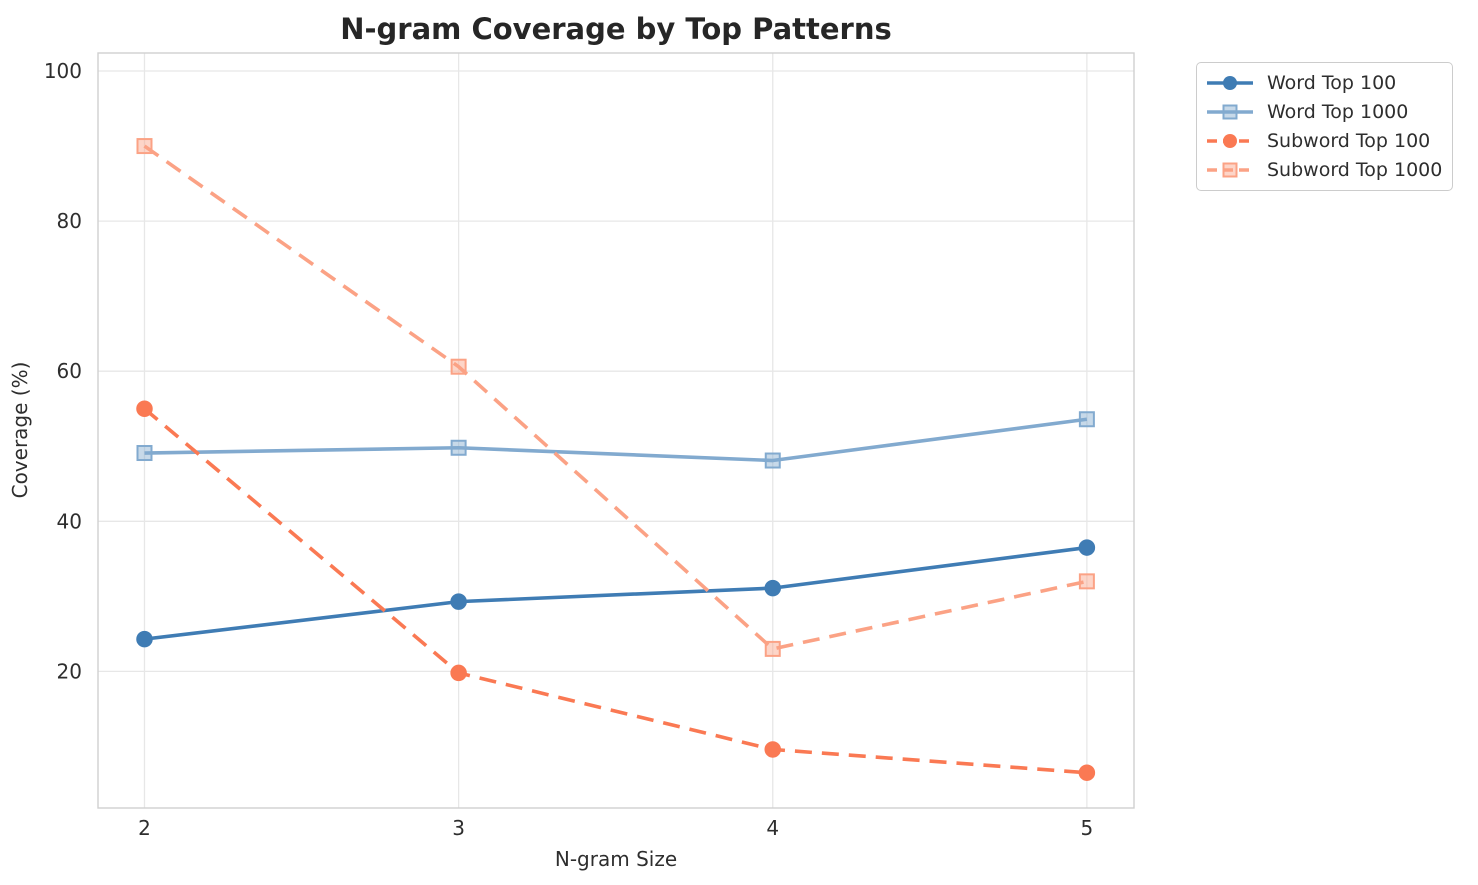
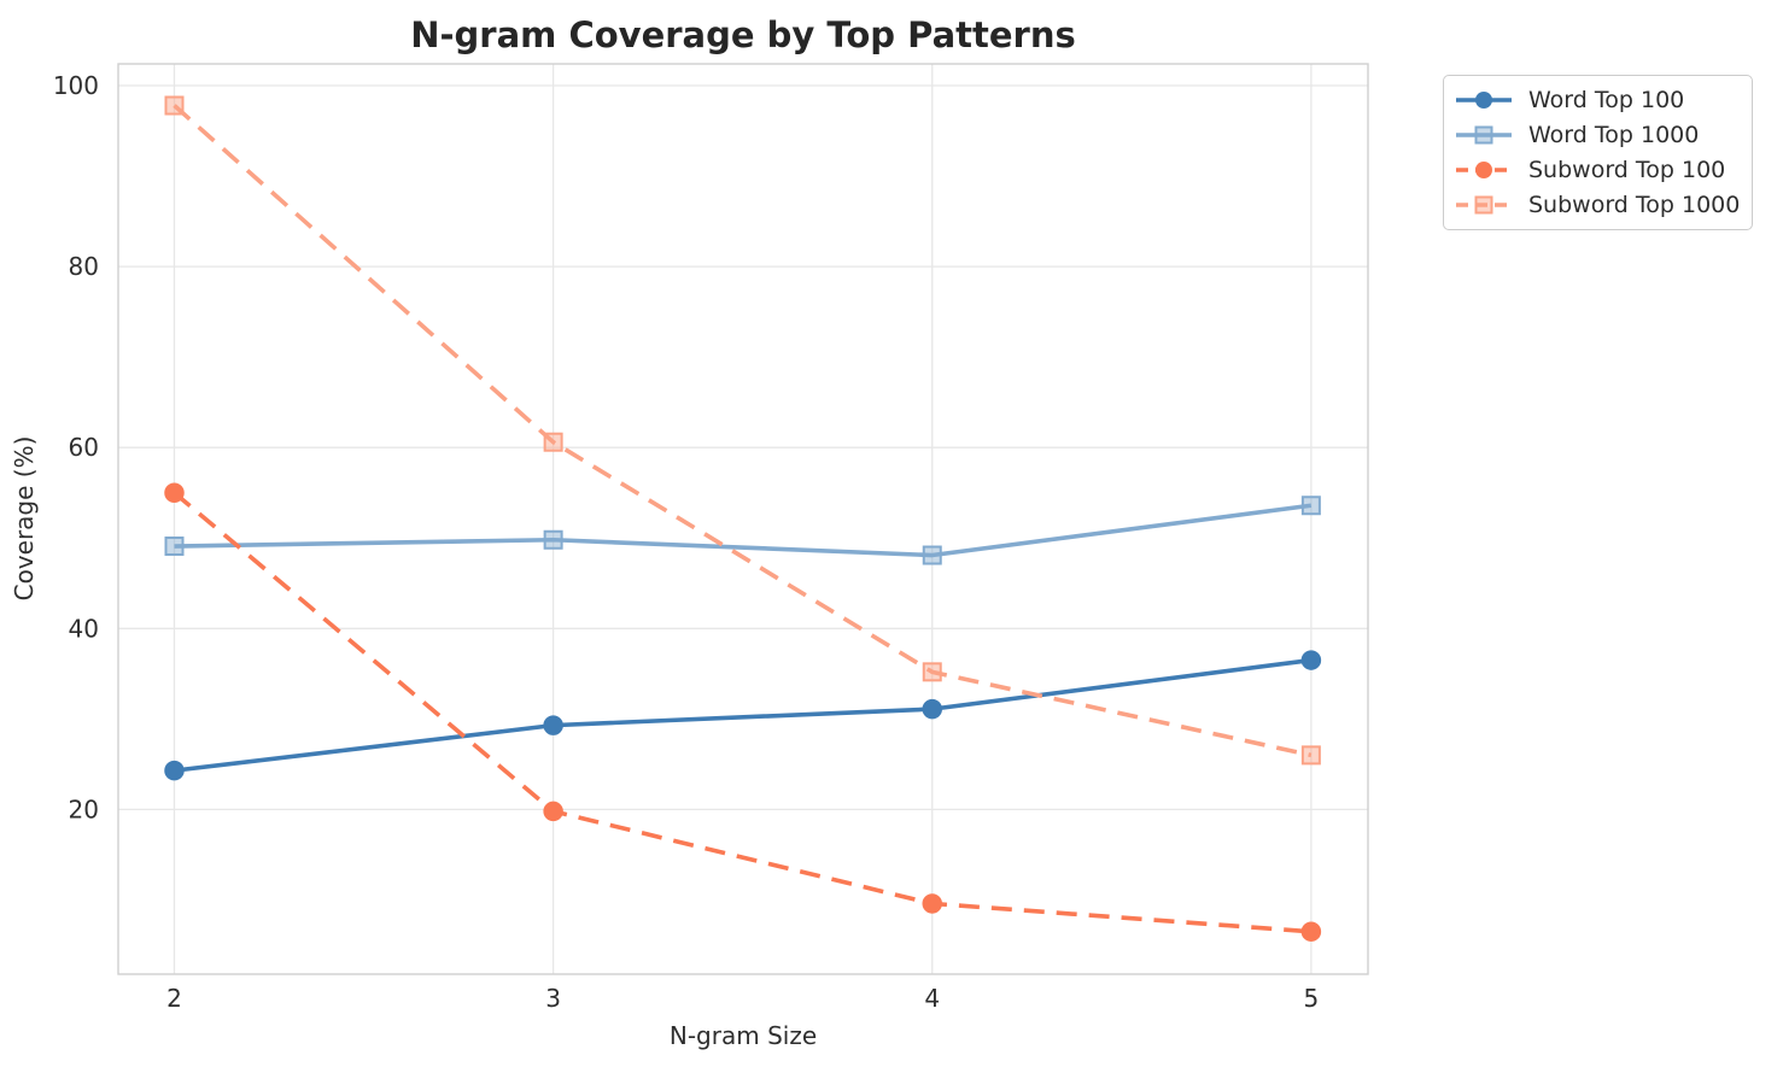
Subword Top 1000/2: 90 -> 98
Subword Top 1000/4: 23 -> 35
Subword Top 1000/5: 32 -> 26
